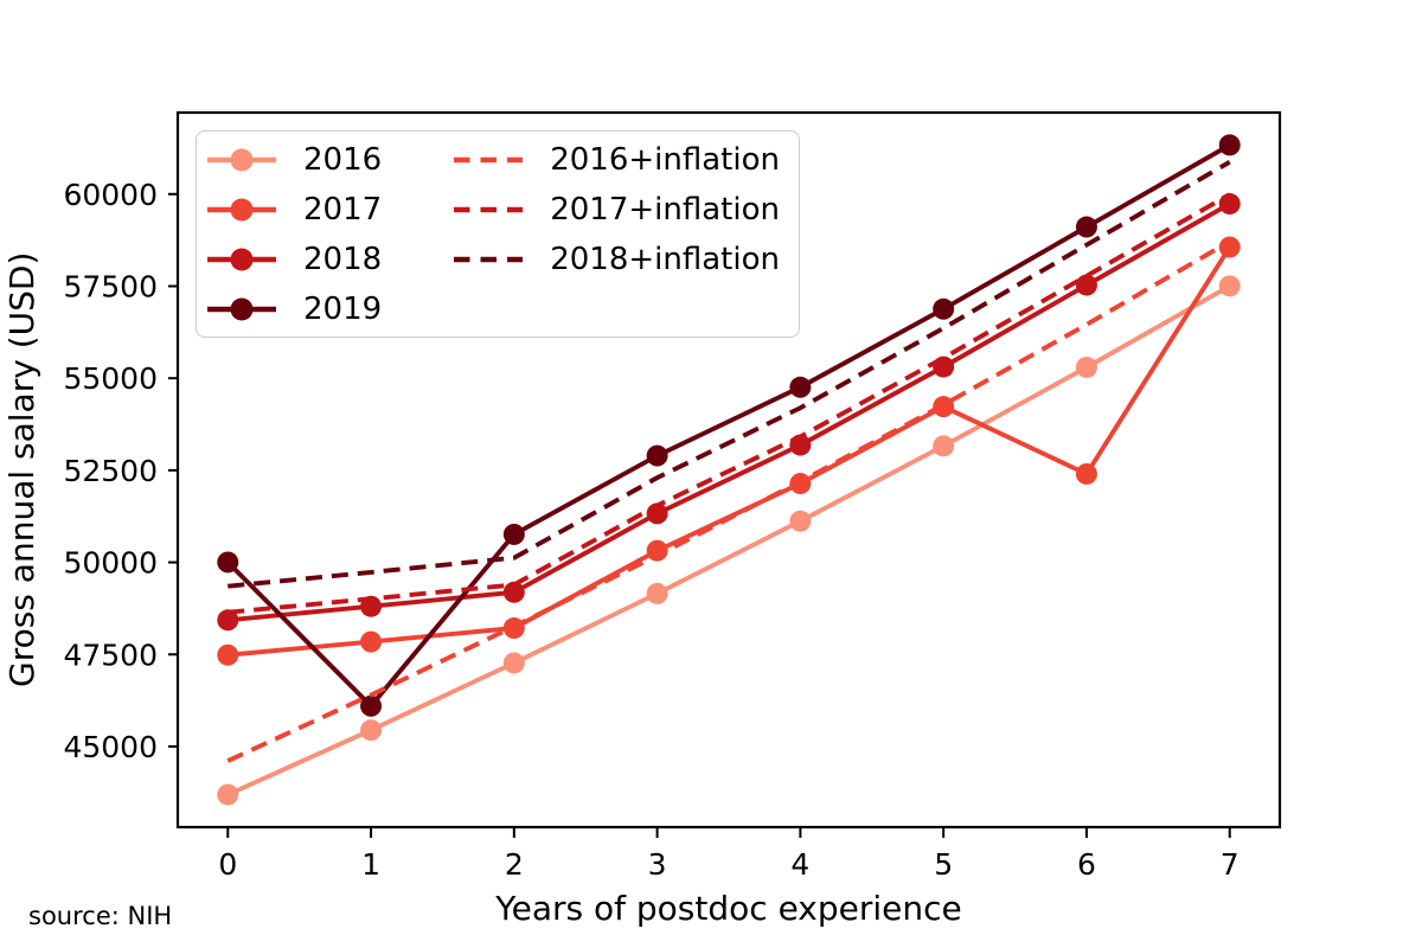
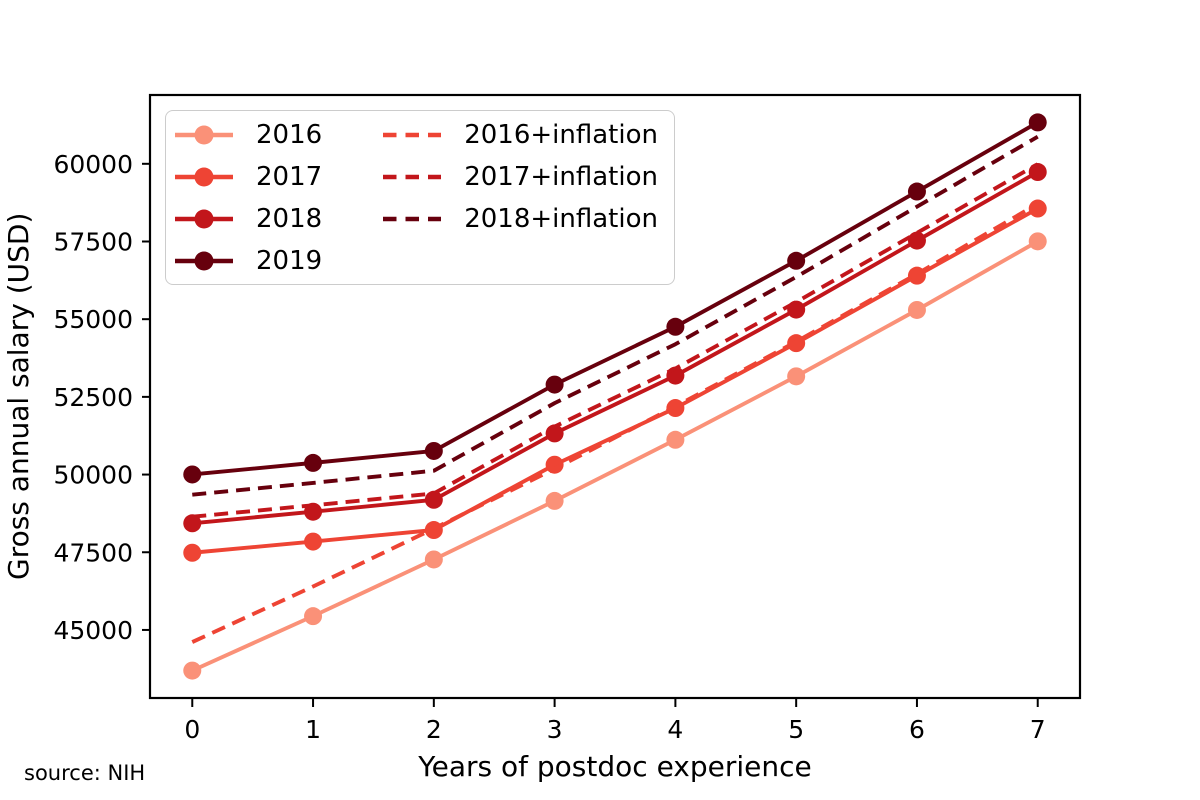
2019/1: 46100 -> 50400
2017/6: 52400 -> 56400
